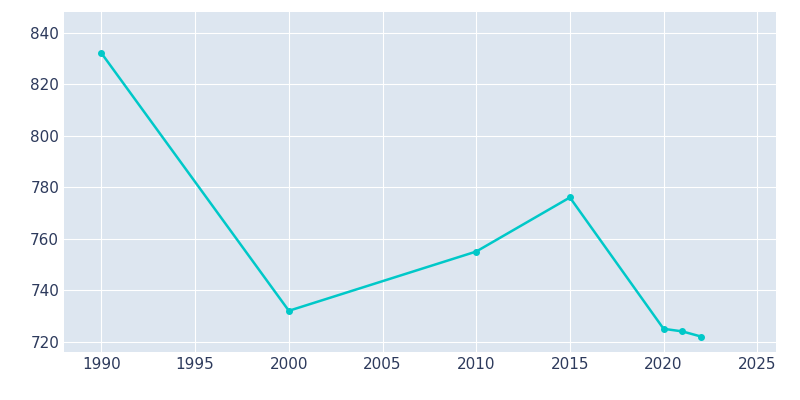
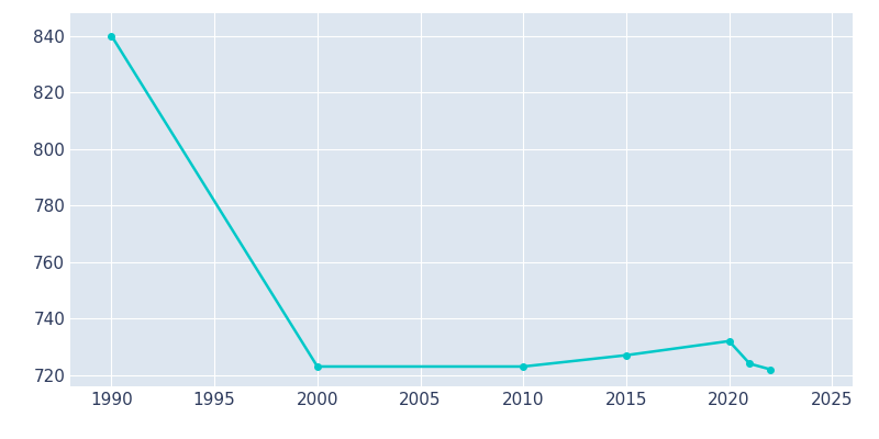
1990: 832 -> 840
2000: 732 -> 723
2010: 755 -> 723
2015: 776 -> 727
2020: 725 -> 732
